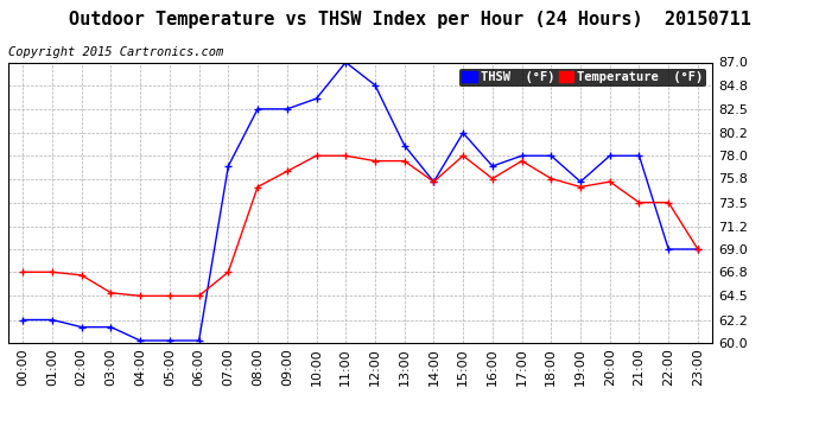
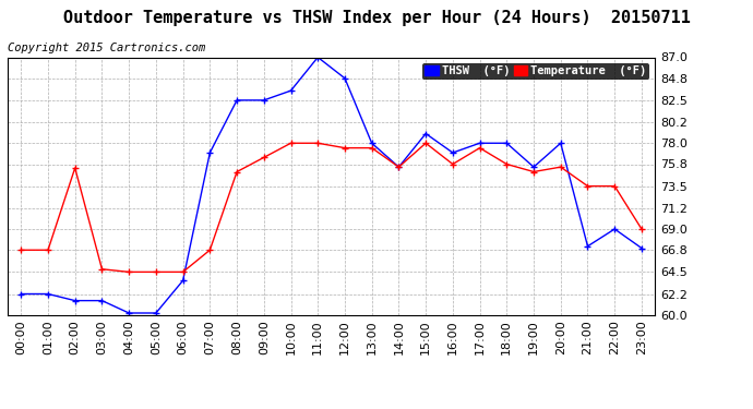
Temperature (°F)/02:00: 66.5 -> 75.4
THSW (°F)/06:00: 60.2 -> 63.6
THSW (°F)/13:00: 79.0 -> 78.0
THSW (°F)/15:00: 80.2 -> 79.0
THSW (°F)/21:00: 78.0 -> 67.2
THSW (°F)/23:00: 69.0 -> 67.0
